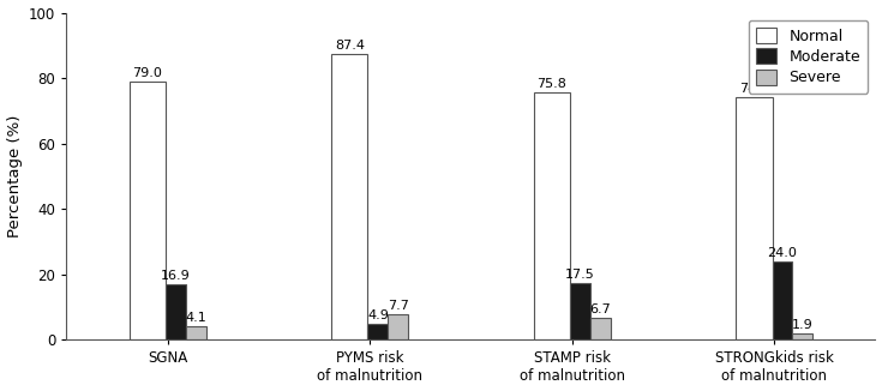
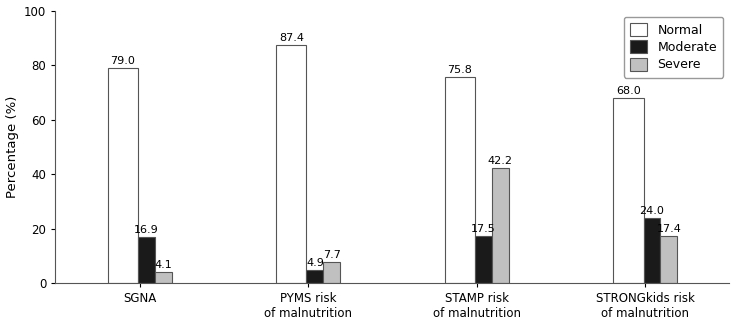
Severe/STAMP risk of malnutrition: 6.7 -> 42.2
Normal/STRONGkids risk of malnutrition: 74.1 -> 68.0
Severe/STRONGkids risk of malnutrition: 1.9 -> 17.4
